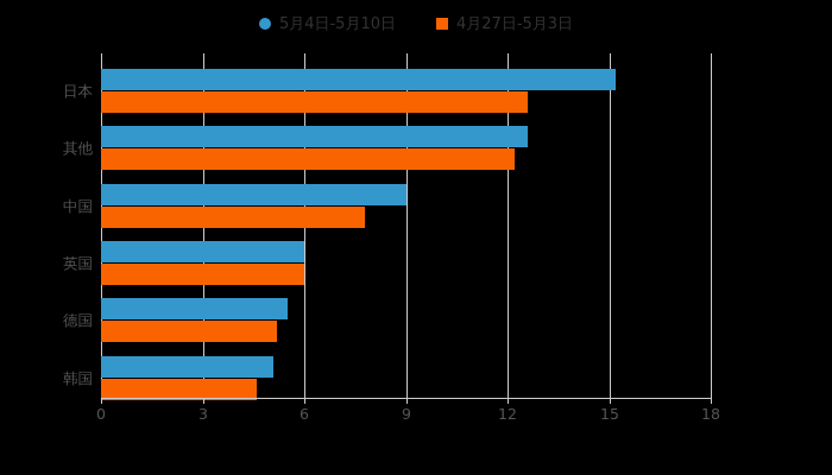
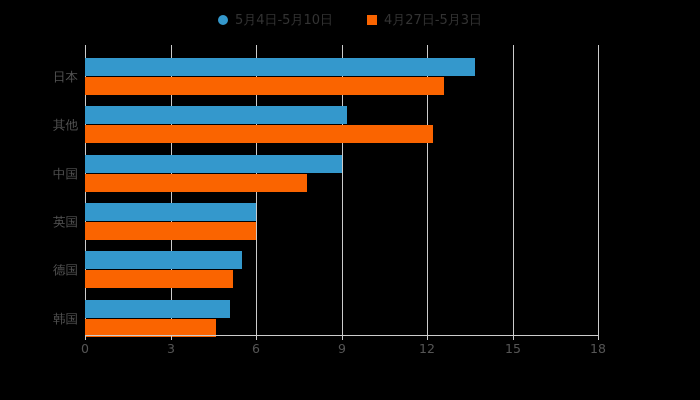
5月4日-5月10日/日本: 15.2 -> 13.7
5月4日-5月10日/其他: 12.6 -> 9.2
